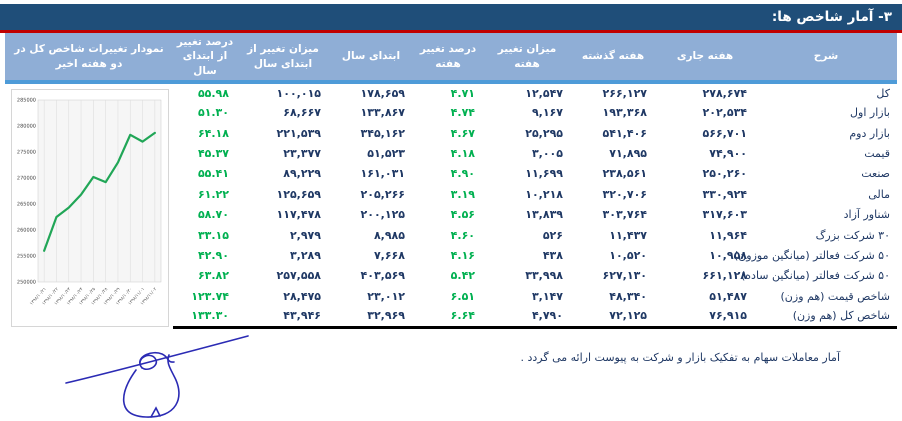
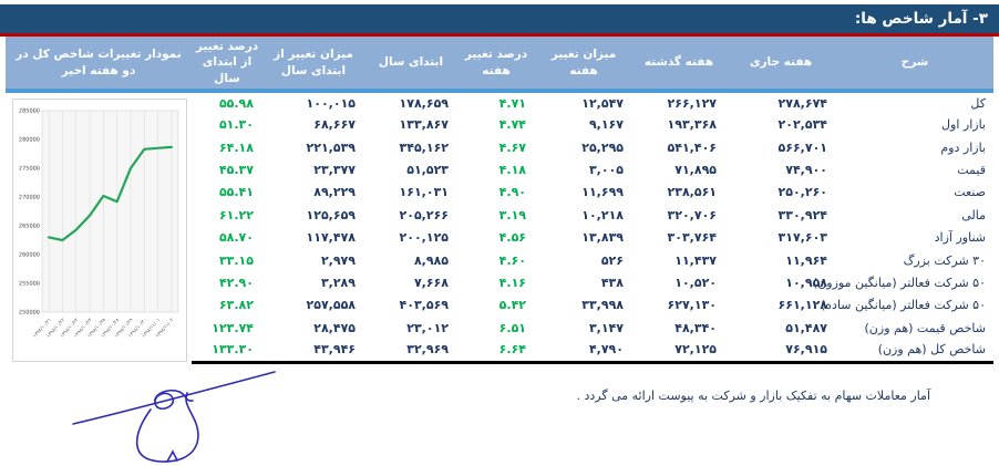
۱۳۹۸/۱۰/۲۱: 256000 -> 263000
۱۳۹۸/۱۰/۲۹: 273000 -> 275000
۱۳۹۸/۱۱/۰۱: 277000 -> 278000
